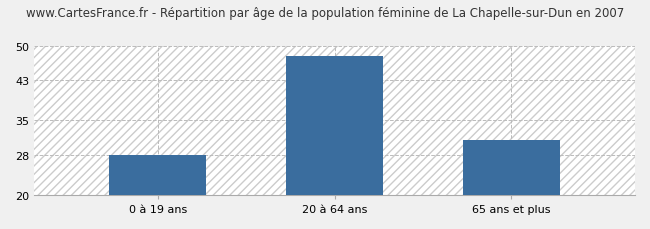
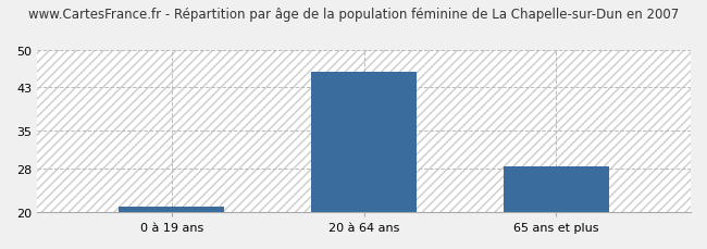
0 à 19 ans: 28.0 -> 21.0
20 à 64 ans: 48.0 -> 46.0
65 ans et plus: 31.0 -> 28.5
